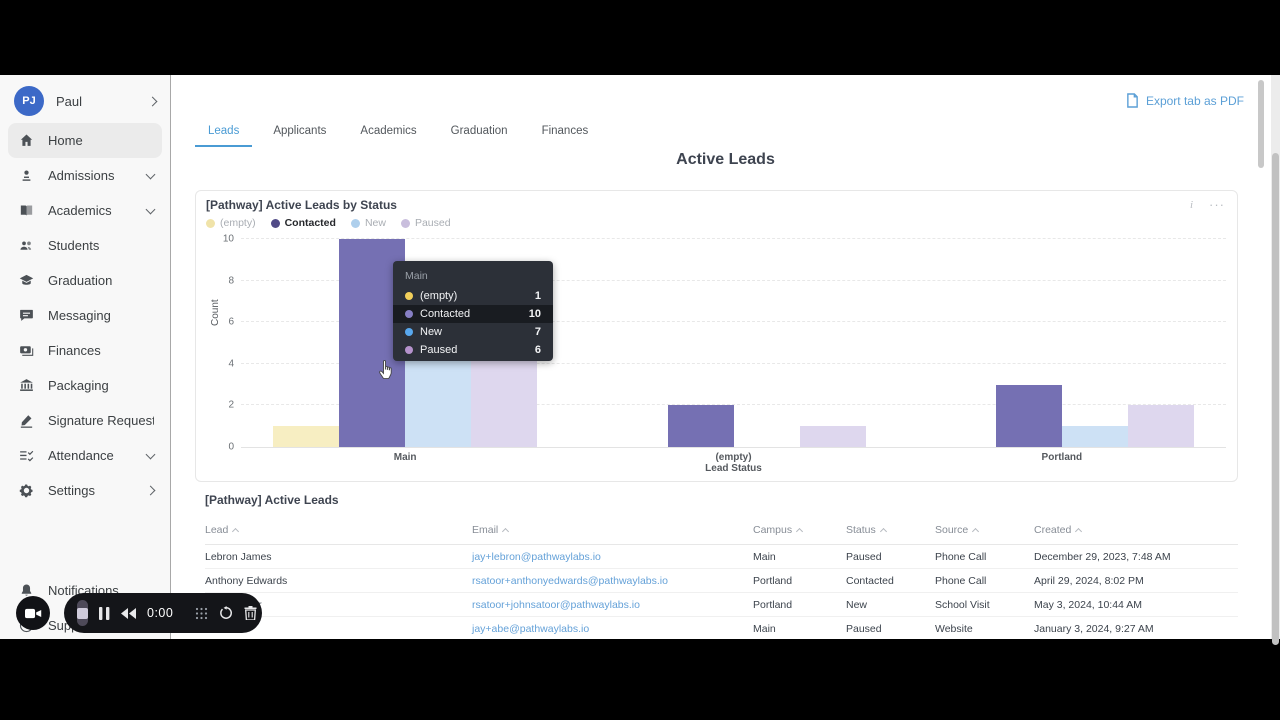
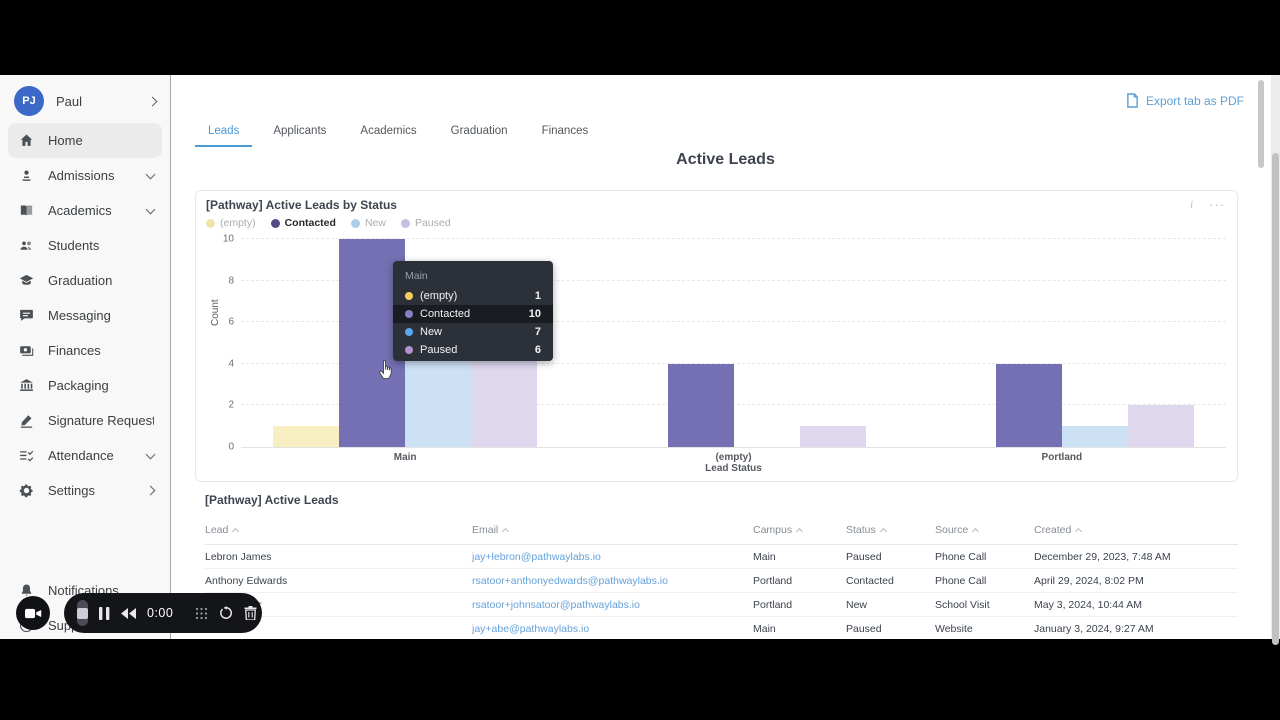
Contacted/(empty): 2 -> 4
Contacted/Portland: 3 -> 4
